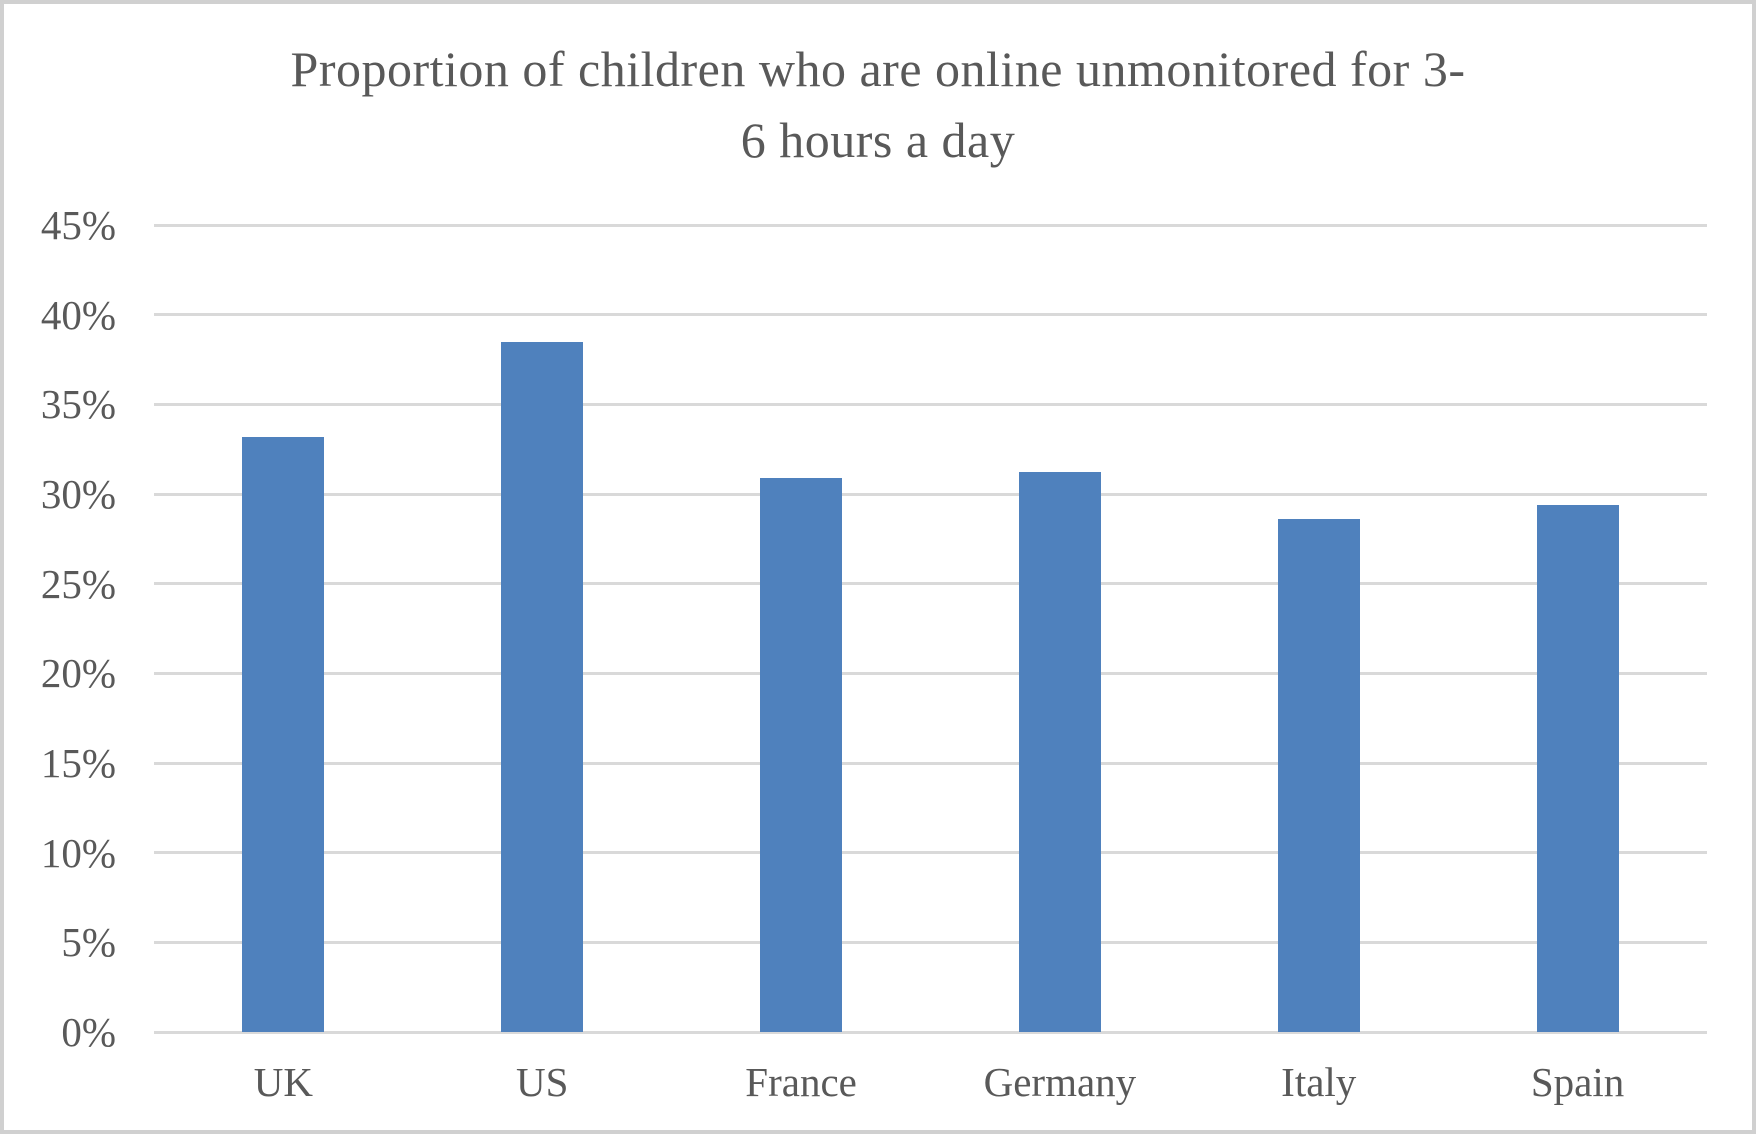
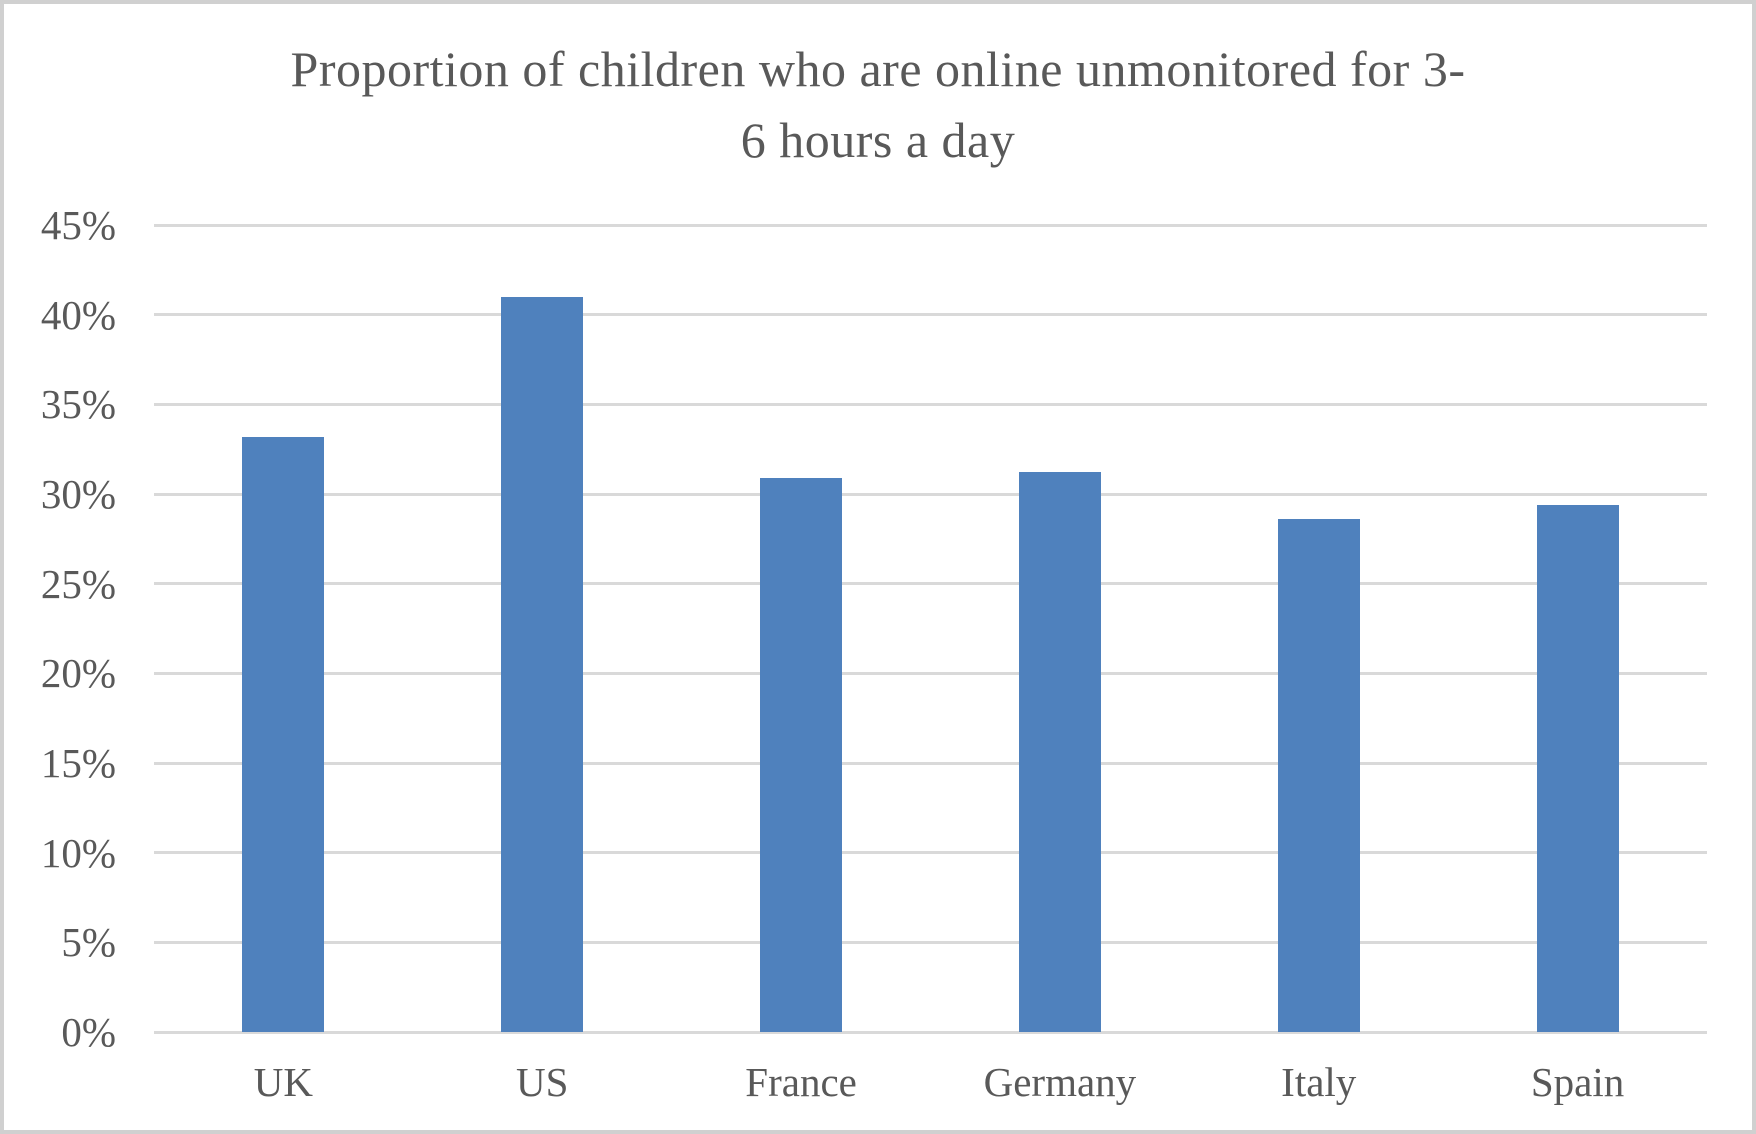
US: 38.5% -> 41.0%
